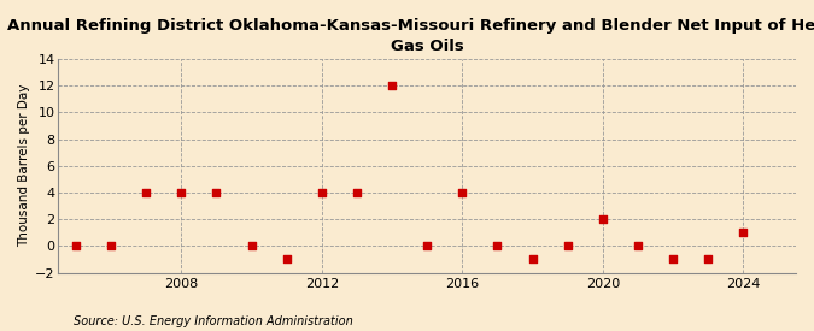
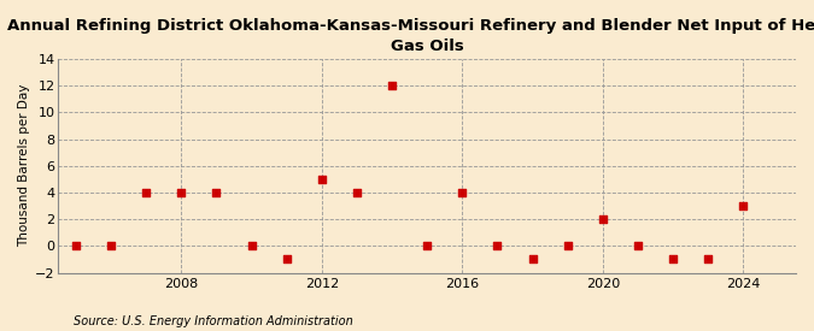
2012: 4 -> 5
2024: 1 -> 3
